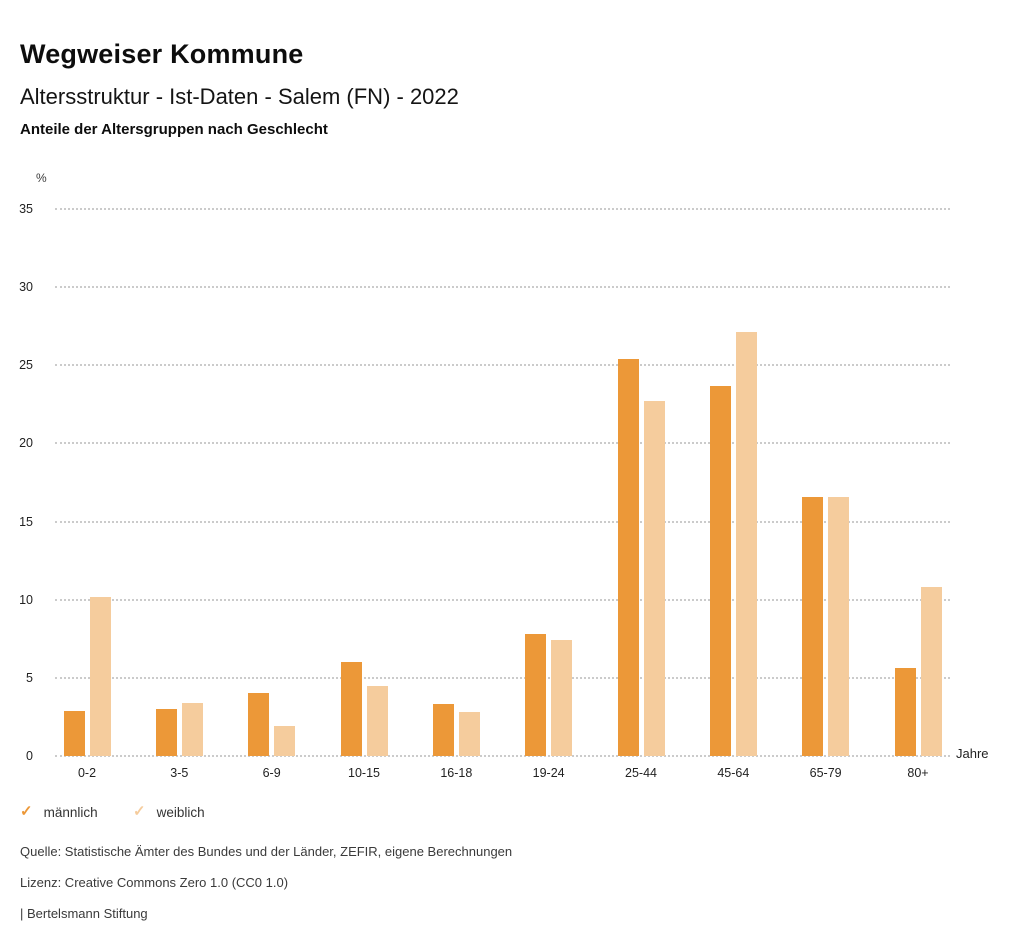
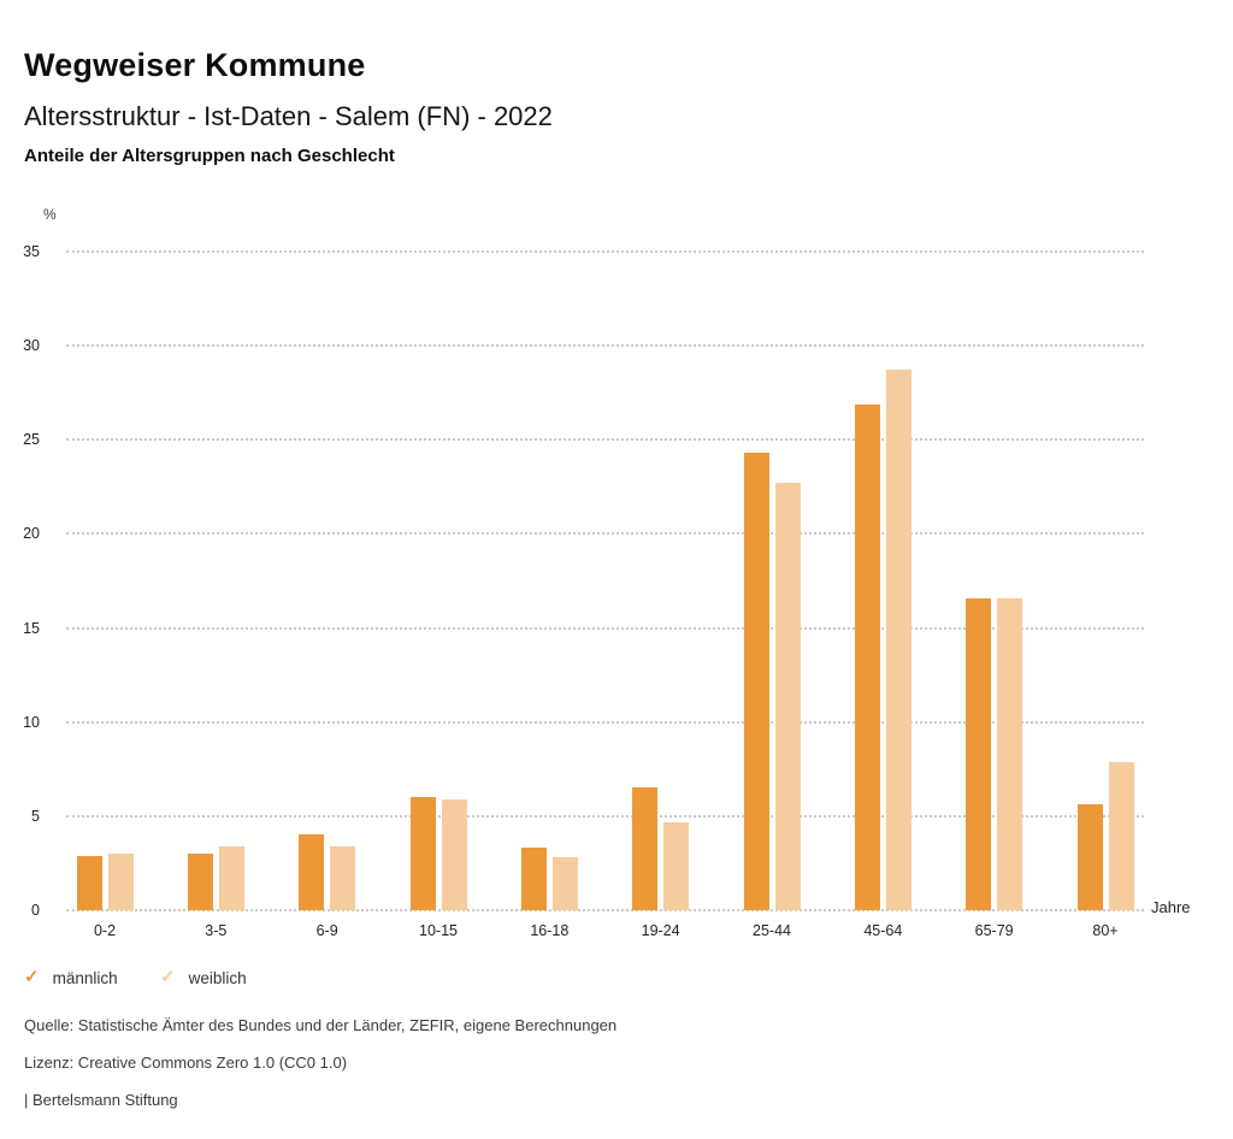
weiblich/0-2: 10.2 -> 3.0
weiblich/6-9: 1.9 -> 3.4
weiblich/10-15: 4.5 -> 5.9
männlich/19-24: 7.8 -> 6.5
weiblich/19-24: 7.4 -> 4.7
männlich/25-44: 25.4 -> 24.3
männlich/45-64: 23.7 -> 26.9
weiblich/45-64: 27.1 -> 28.7
weiblich/80+: 10.8 -> 7.9
